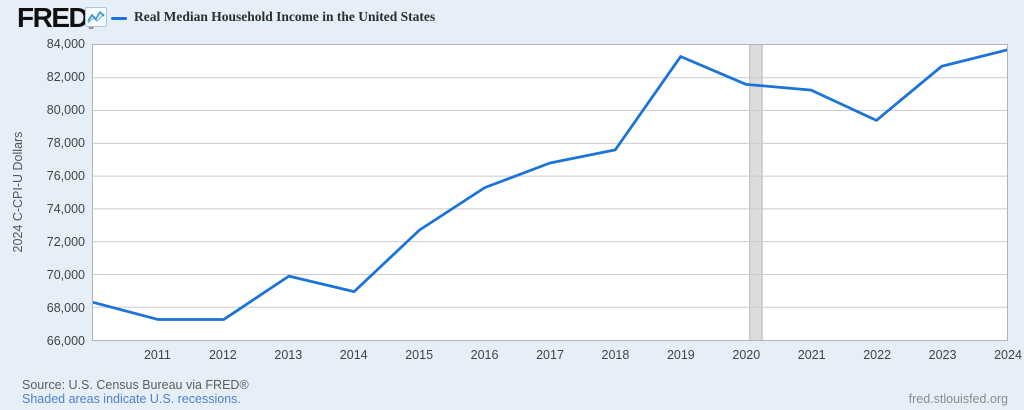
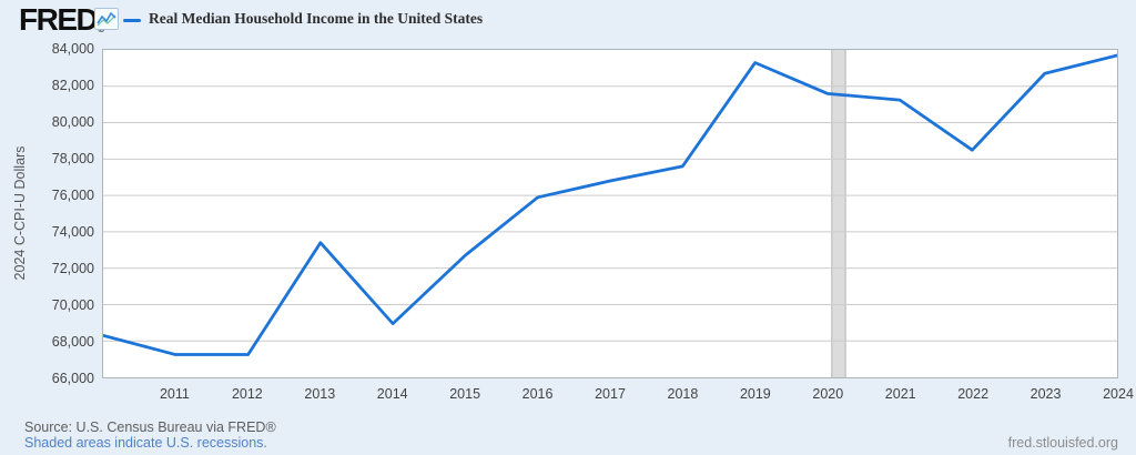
2013: 69900 -> 73400
2016: 75300 -> 75900
2022: 79400 -> 78500
